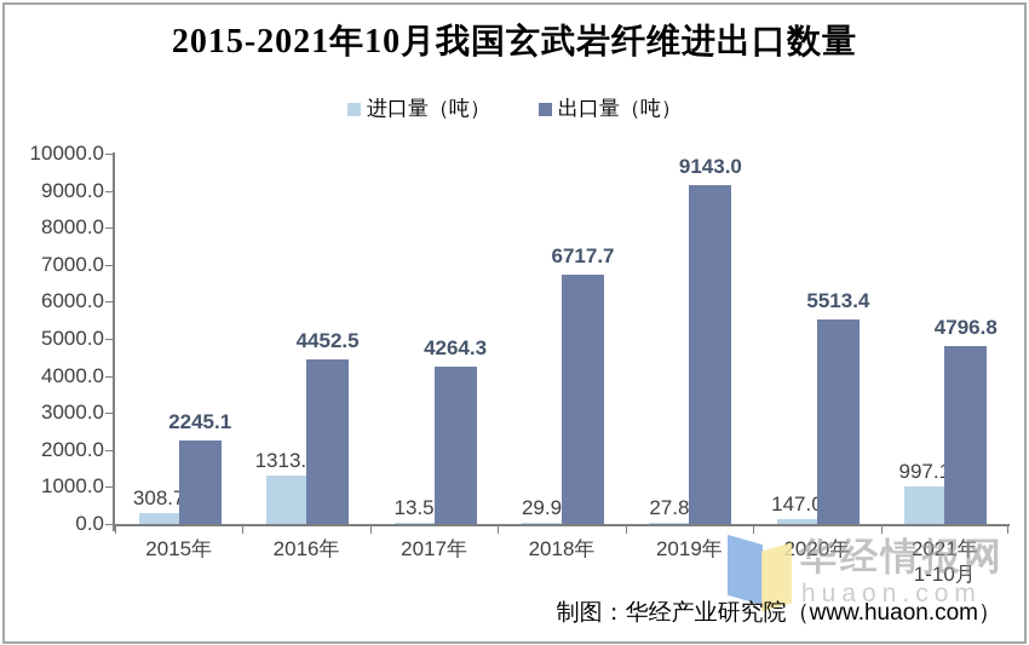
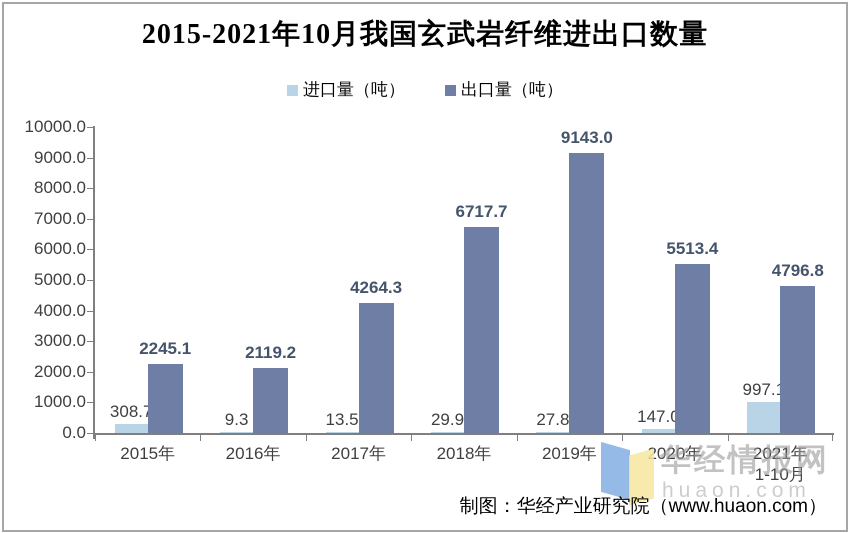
进口量（吨）/2016年: 1313.0 -> 9.3
出口量（吨）/2016年: 4452.5 -> 2119.2
